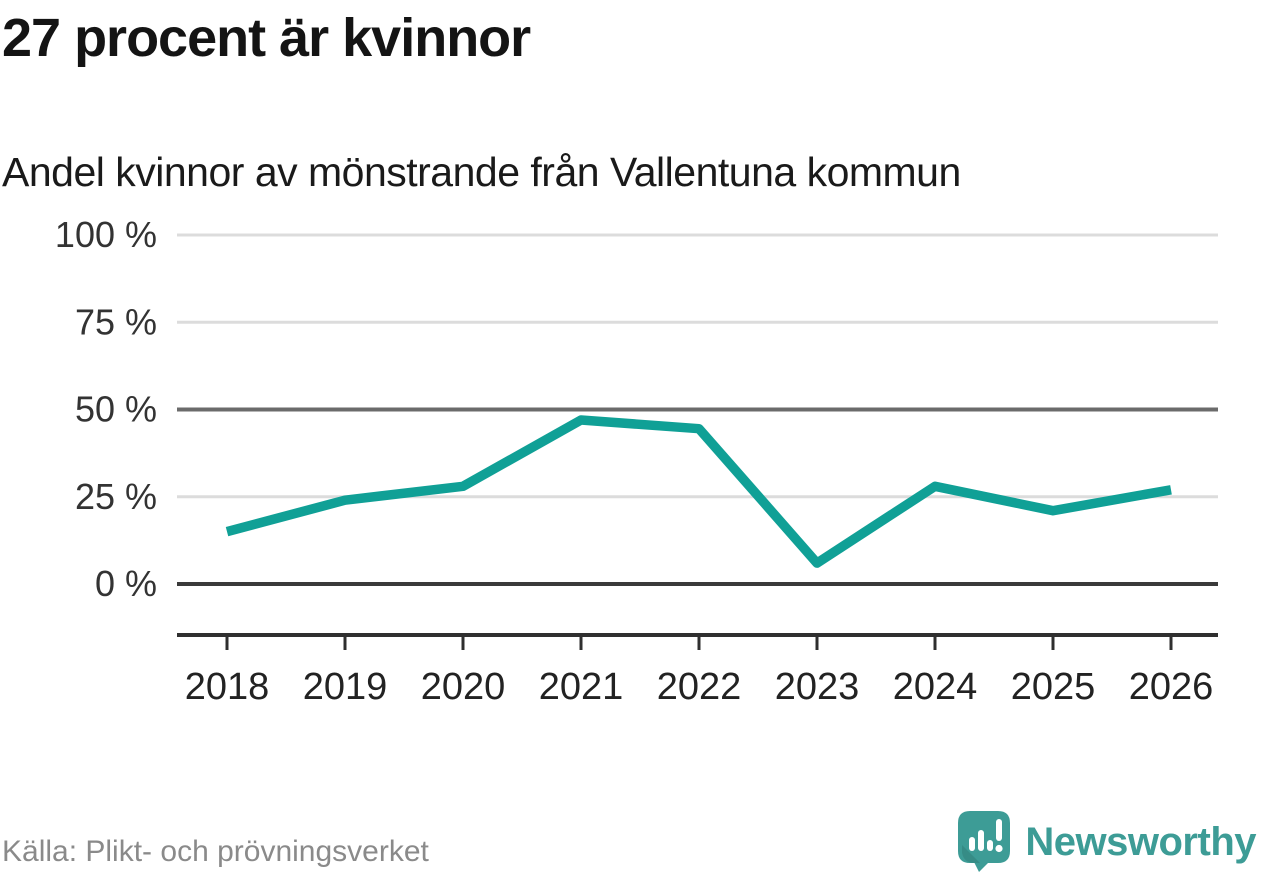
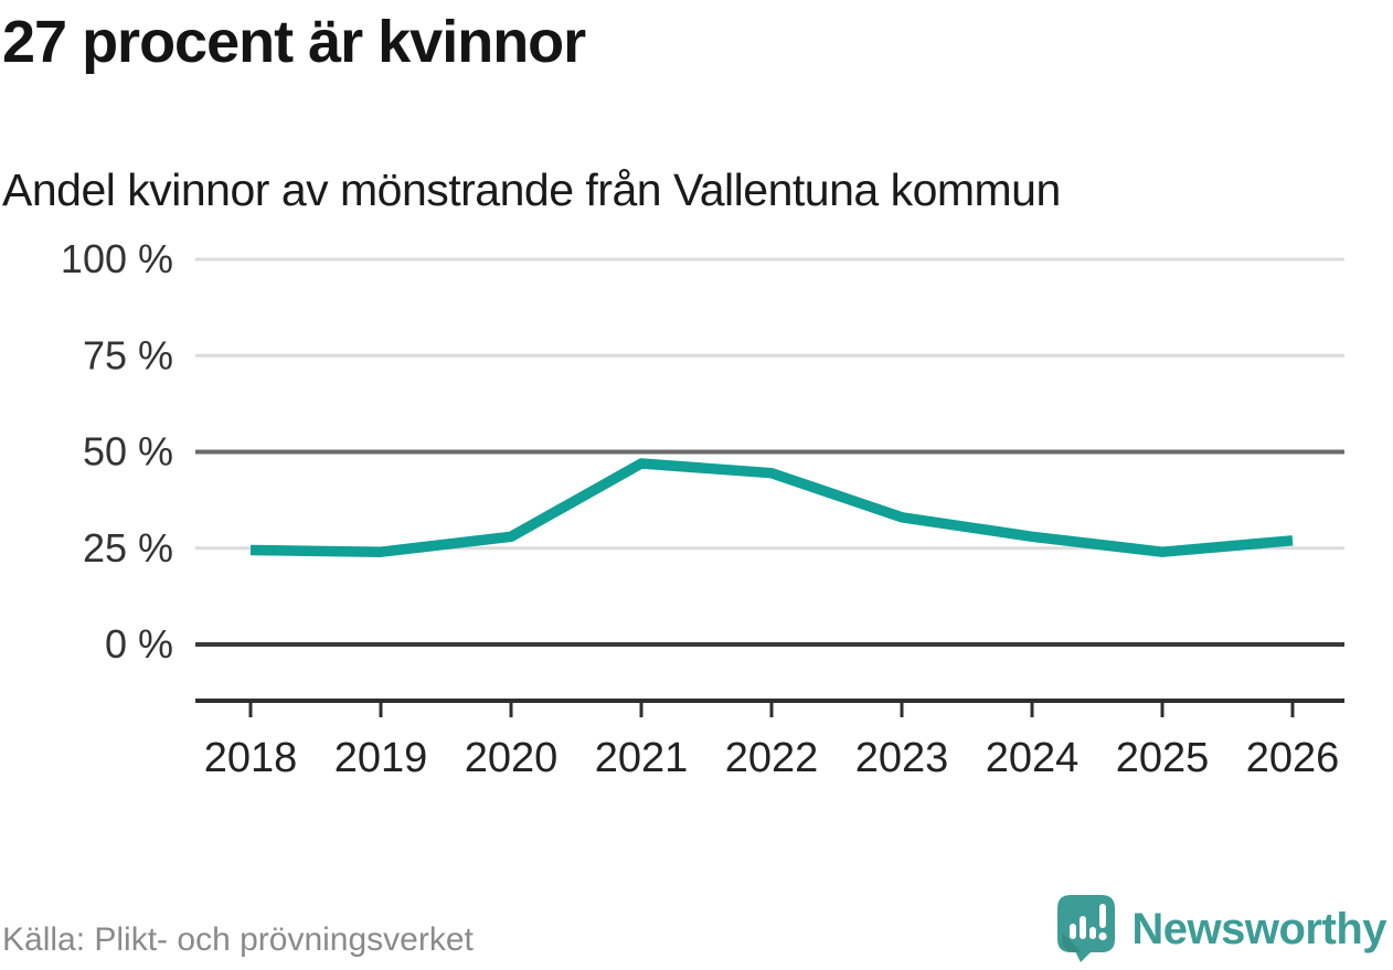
2018: 15% -> 24%
2023: 6% -> 33%
2025: 21% -> 24%
